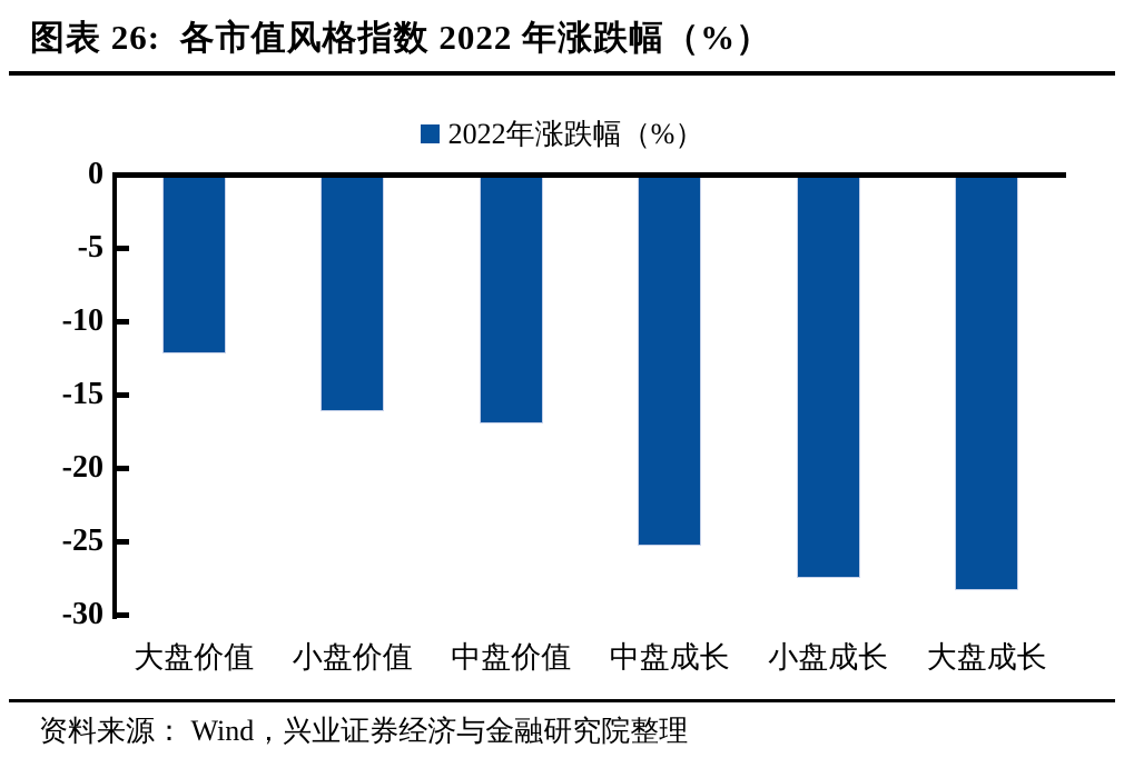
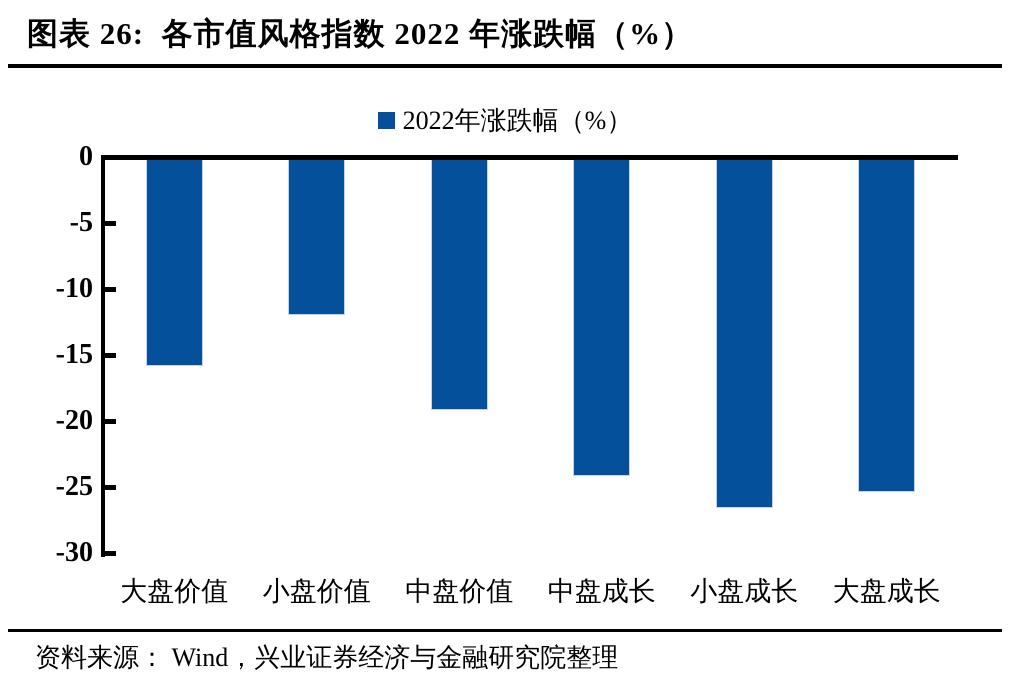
大盘价值: -12.2 -> -15.8
小盘价值: -16.1 -> -12.0
中盘价值: -17.0 -> -19.2
中盘成长: -25.3 -> -24.2
小盘成长: -27.5 -> -26.6
大盘成长: -28.3 -> -25.4
